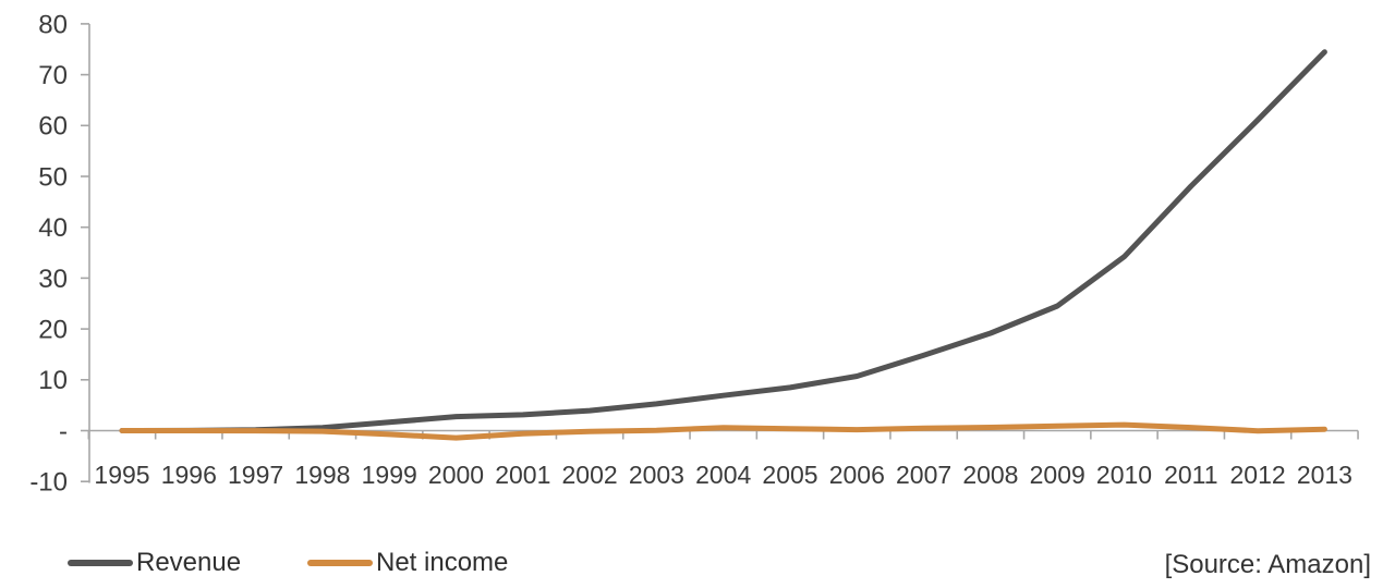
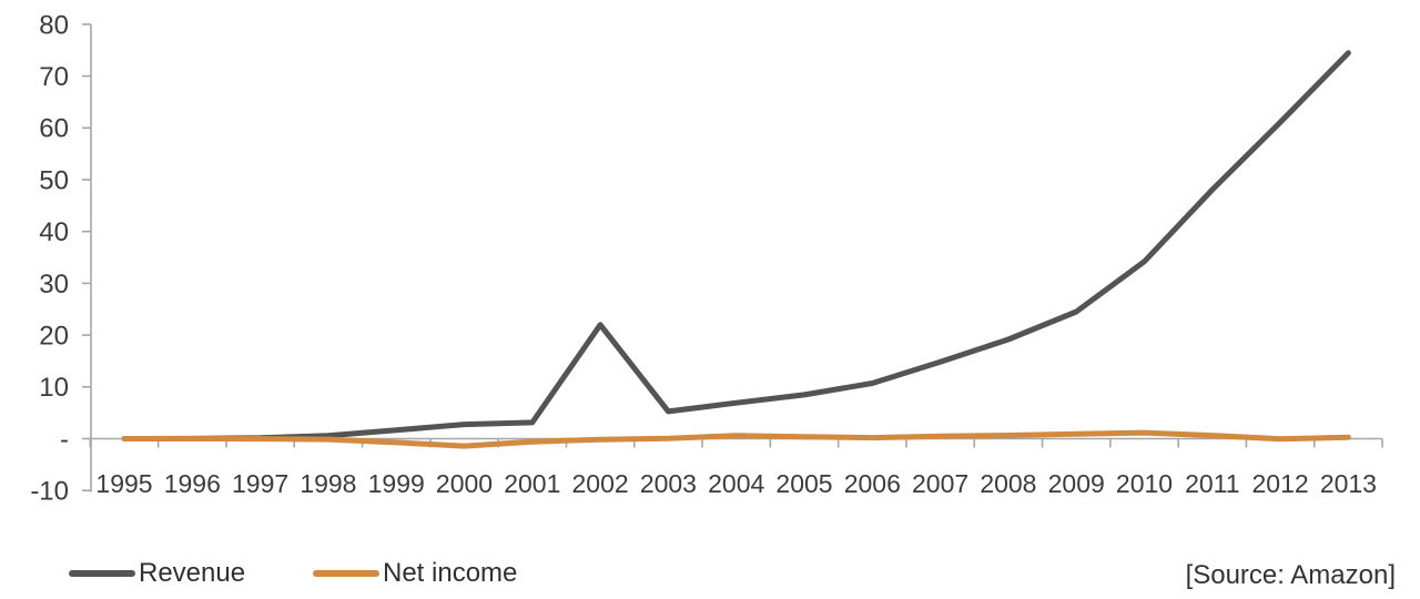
Revenue/2002: 4 -> 22
